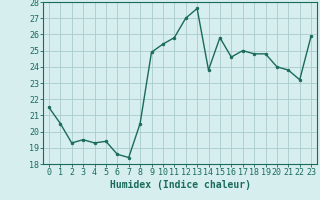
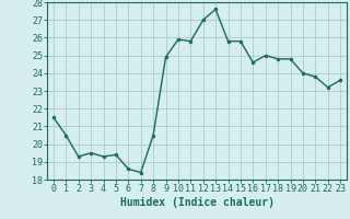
10: 25.4 -> 25.9
14: 23.8 -> 25.8
23: 25.9 -> 23.6
